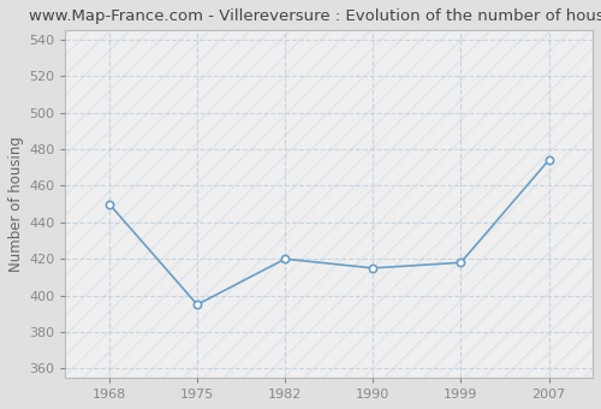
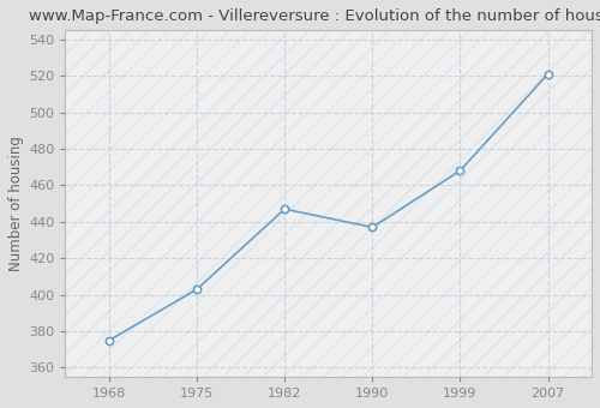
1968: 450 -> 375
1975: 395 -> 403
1982: 420 -> 447
1990: 415 -> 437
1999: 418 -> 468
2007: 474 -> 521
